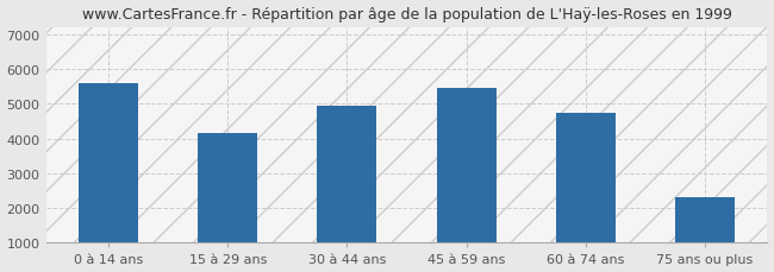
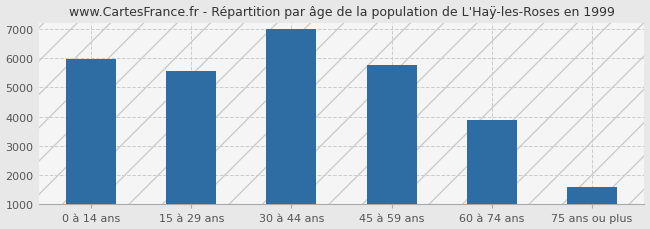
0 à 14 ans: 5600 -> 5950
15 à 29 ans: 4150 -> 5550
30 à 44 ans: 4950 -> 7000
45 à 59 ans: 5450 -> 5750
60 à 74 ans: 4750 -> 3900
75 ans ou plus: 2300 -> 1600
